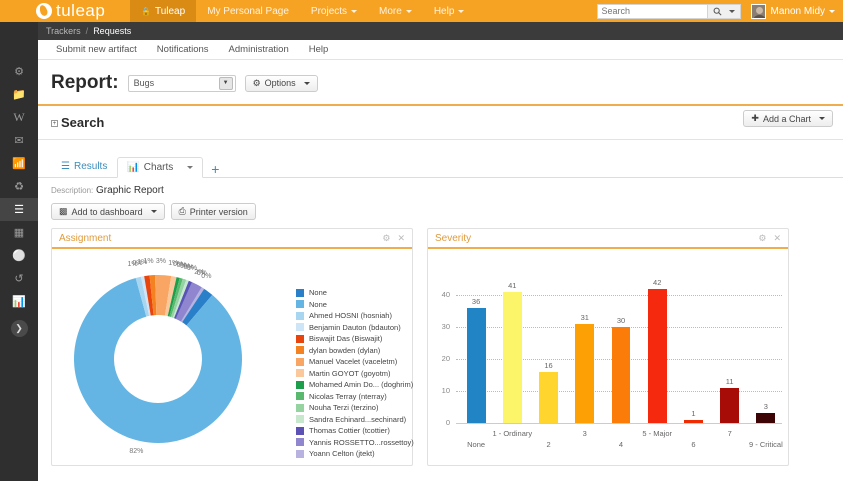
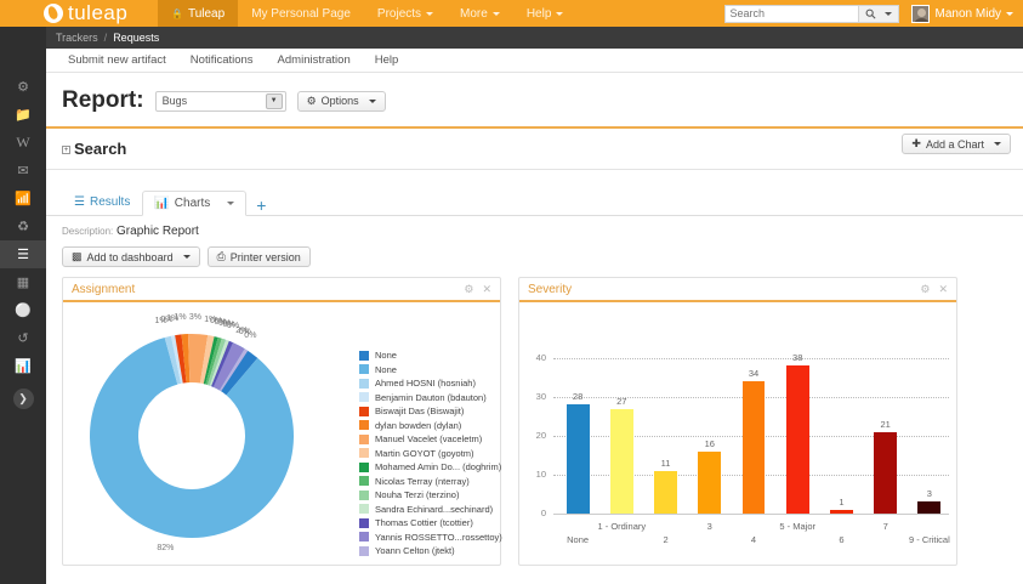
Severity/None: 36 -> 28
Severity/1 - Ordinary: 41 -> 27
Severity/2: 16 -> 11
Severity/3: 31 -> 16
Severity/4: 30 -> 34
Severity/5 - Major: 42 -> 38
Severity/7: 11 -> 21
